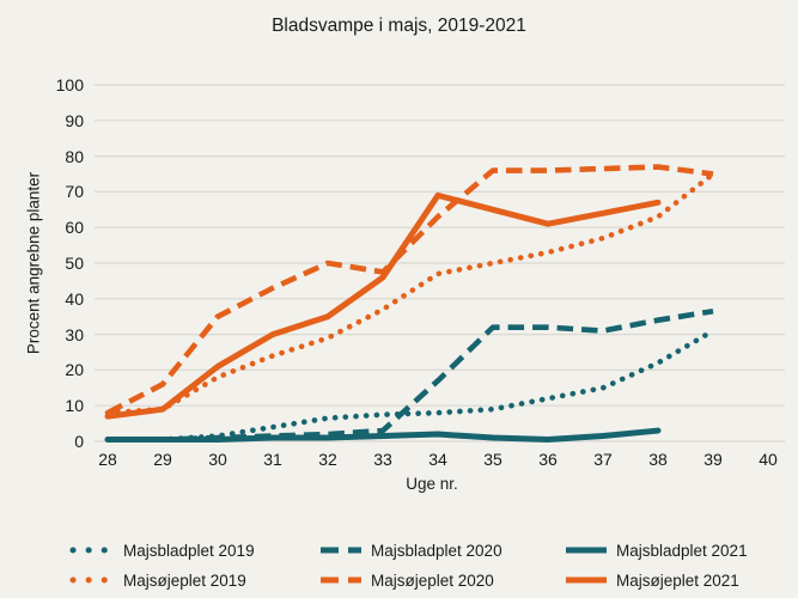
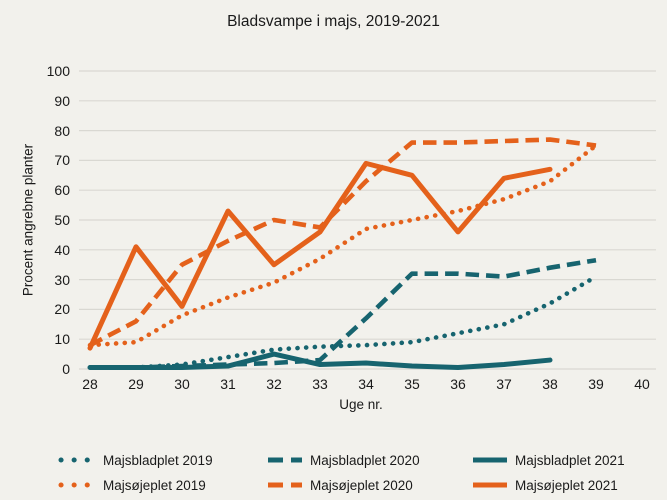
Majsøjeplet 2021/29: 9 -> 41
Majsøjeplet 2021/31: 30 -> 53
Majsbladplet 2021/32: 1 -> 5
Majsøjeplet 2021/36: 61 -> 46
